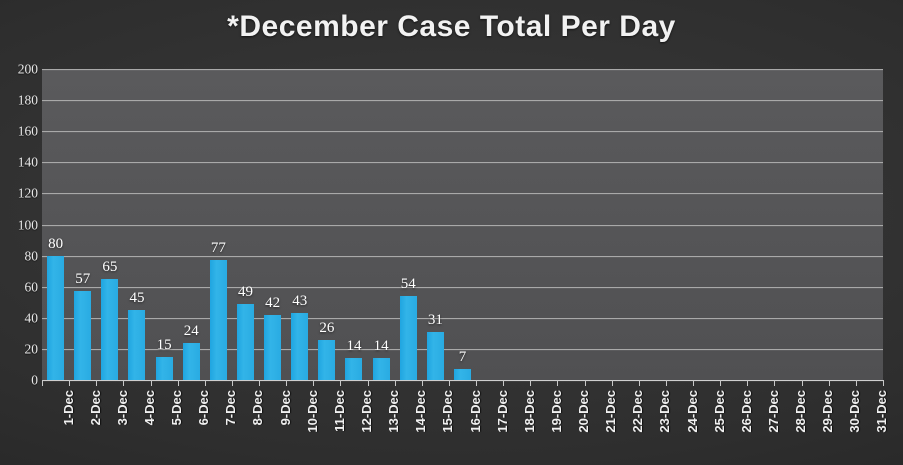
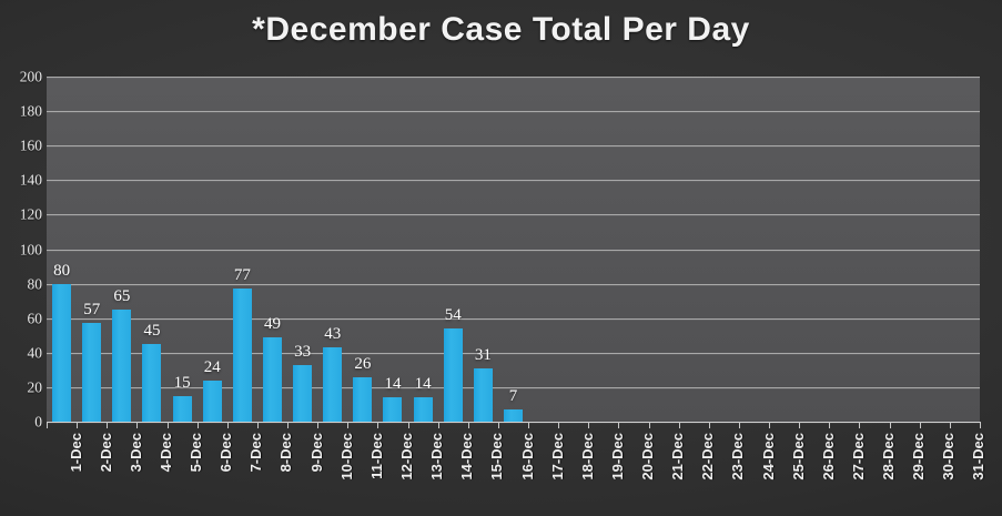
9-Dec: 42 -> 33
